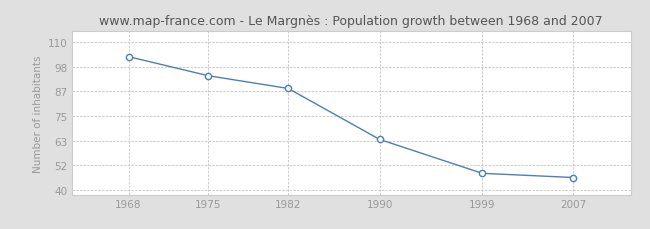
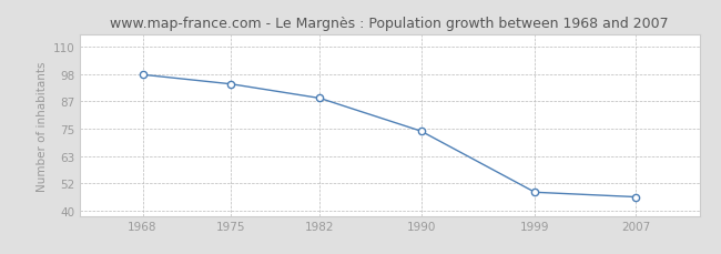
1968: 103 -> 98
1990: 64 -> 74
